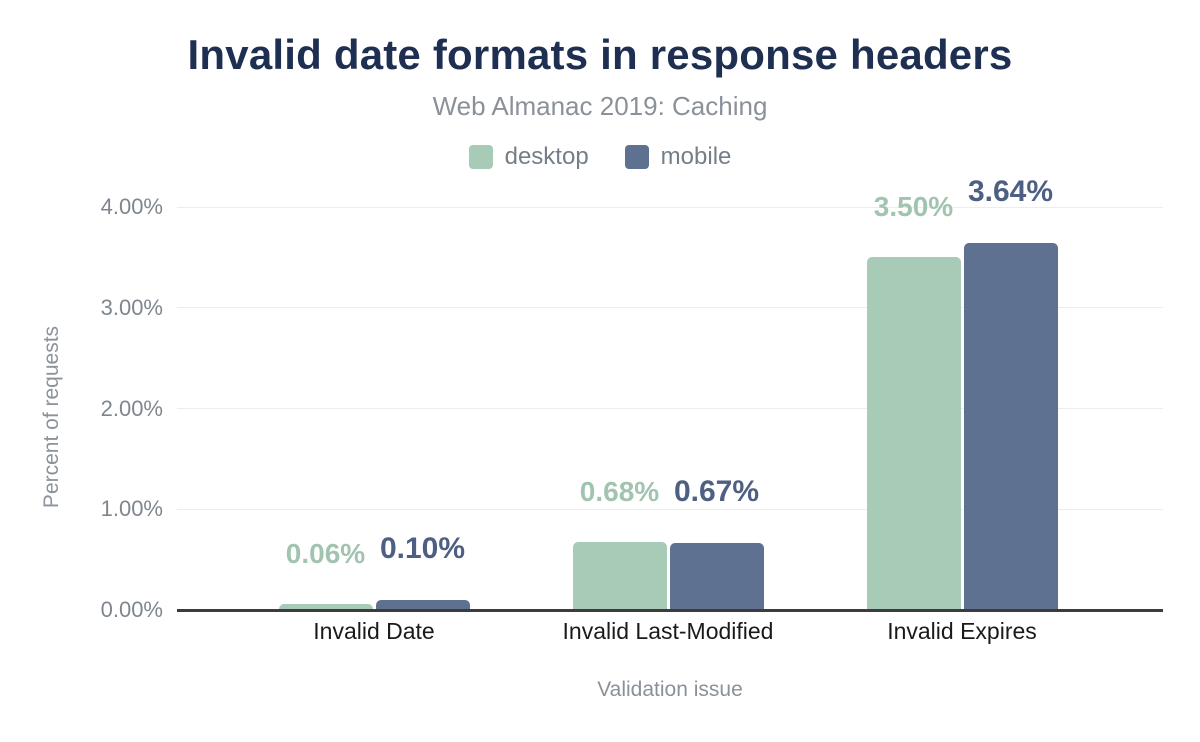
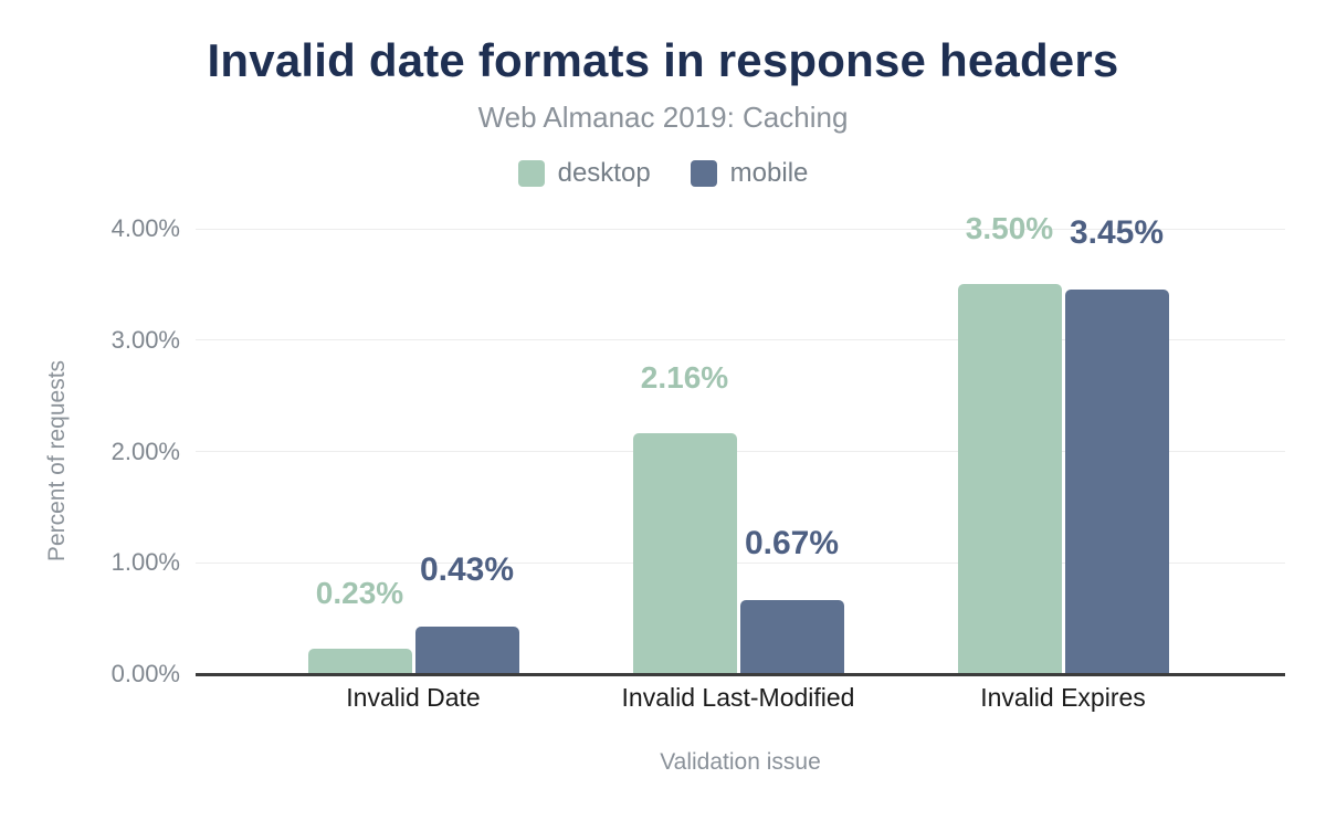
desktop/Invalid Date: 0.06% -> 0.23%
mobile/Invalid Date: 0.10% -> 0.43%
desktop/Invalid Last-Modified: 0.68% -> 2.16%
mobile/Invalid Expires: 3.64% -> 3.45%
